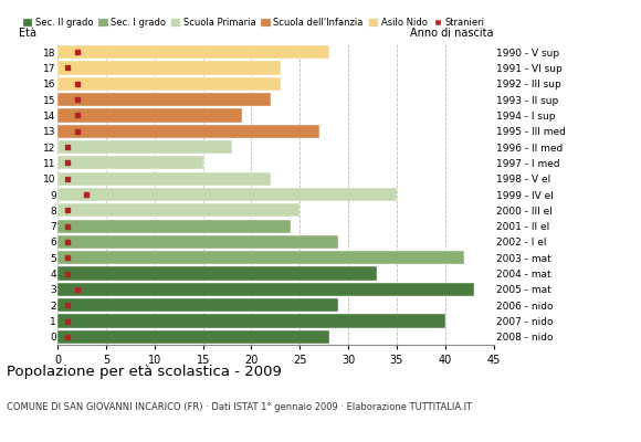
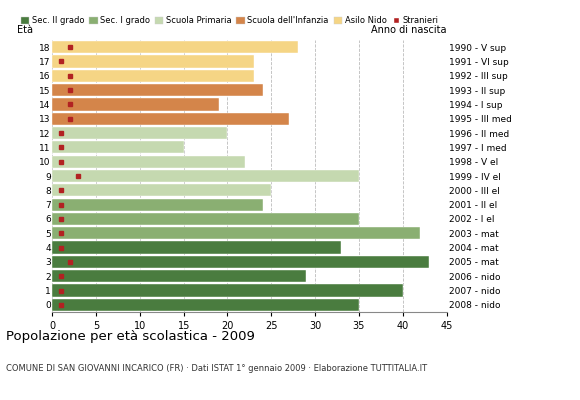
15: 22 -> 24
12: 18 -> 20
6: 29 -> 35
0: 28 -> 35
